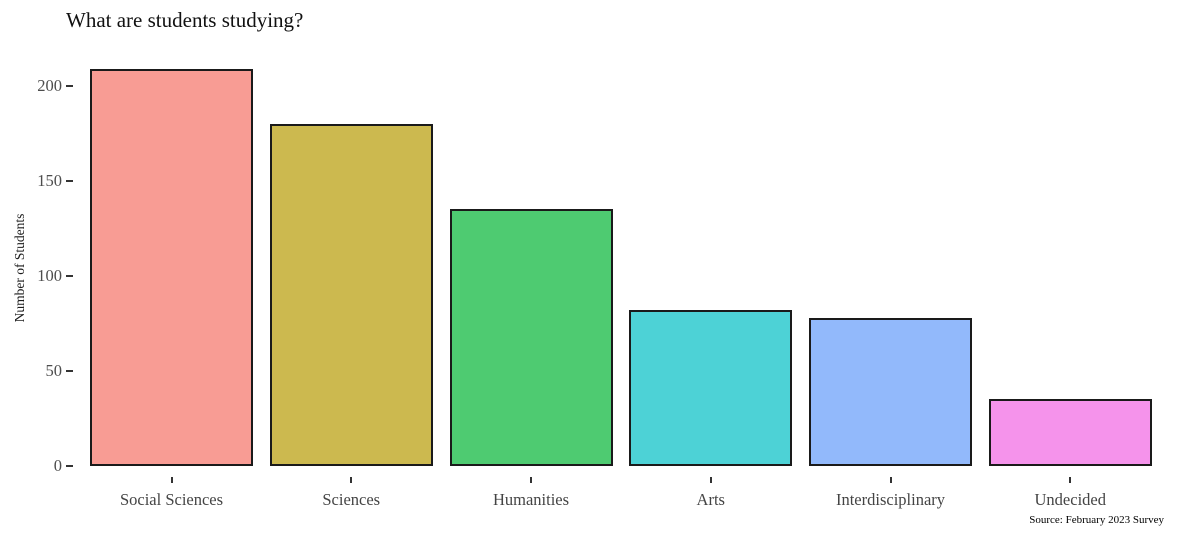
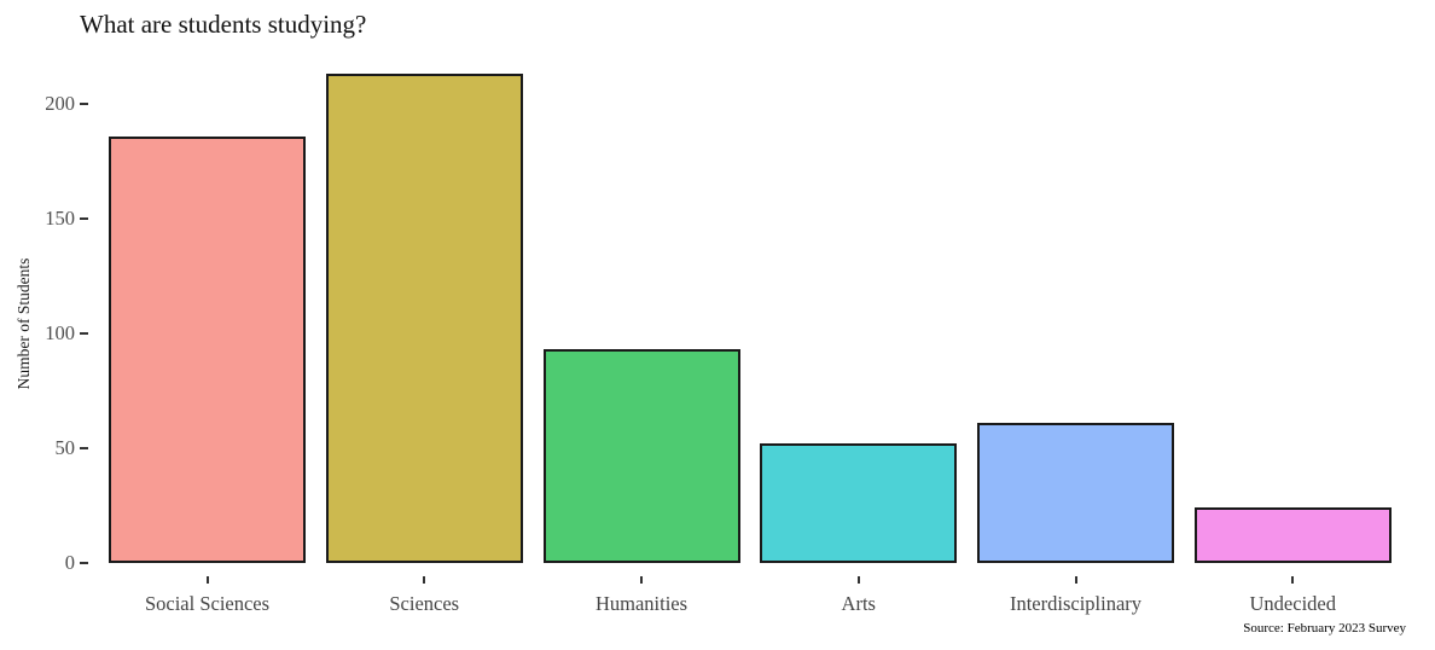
Social Sciences: 209 -> 186
Sciences: 180 -> 213
Humanities: 135 -> 93
Arts: 82 -> 52
Interdisciplinary: 78 -> 61
Undecided: 35 -> 24
